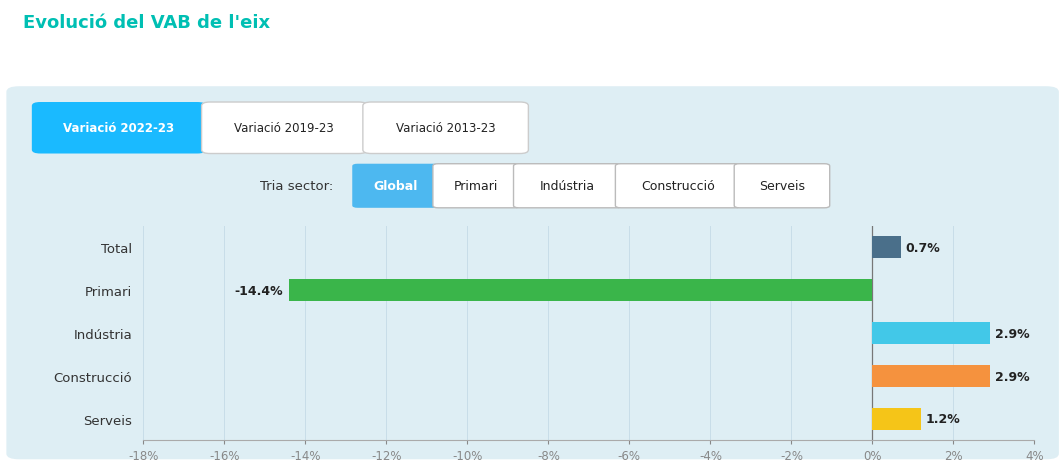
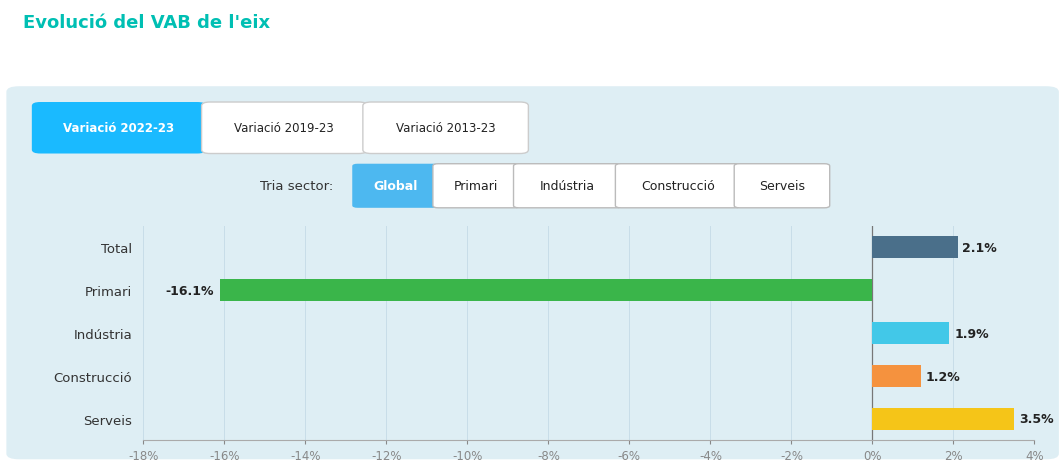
Total: 0.7% -> 2.1%
Primari: -14.4% -> -16.1%
Indústria: 2.9% -> 1.9%
Construcció: 2.9% -> 1.2%
Serveis: 1.2% -> 3.5%
